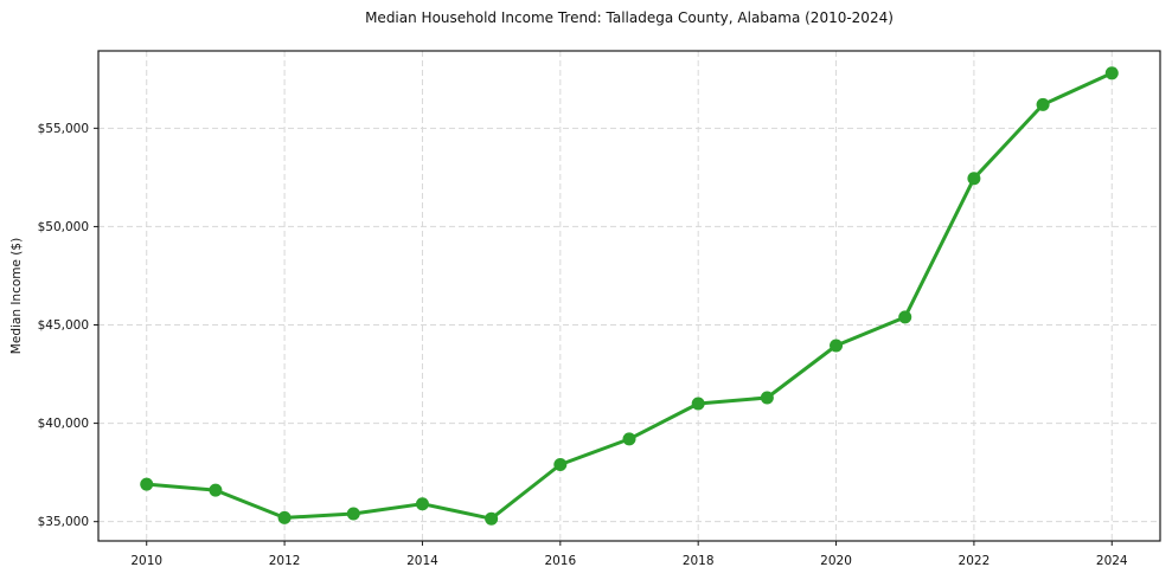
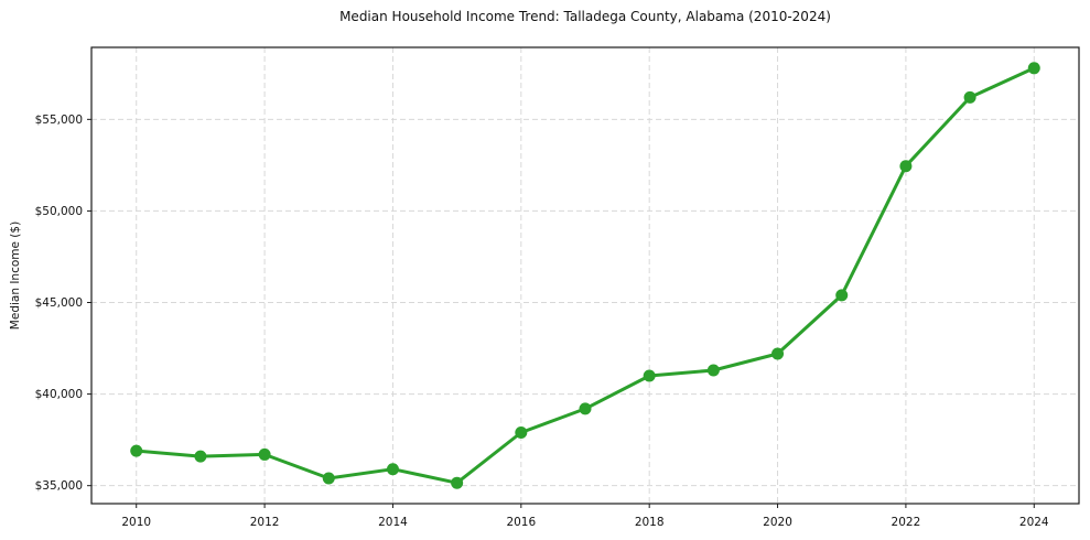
2012: $35200 -> $36700
2020: $44000 -> $42200
